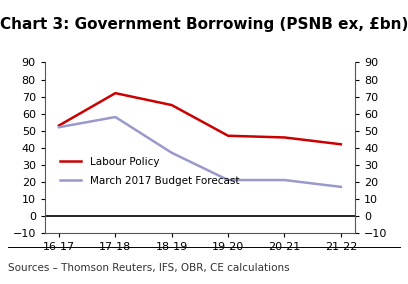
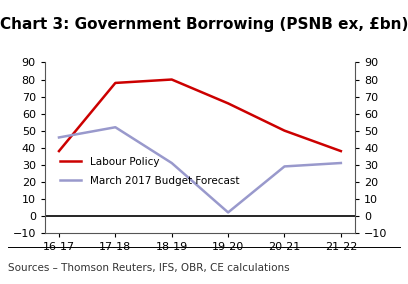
Labour Policy/16-17: 53 -> 38
March 2017 Budget Forecast/16-17: 52 -> 46
Labour Policy/17-18: 72 -> 78
March 2017 Budget Forecast/17-18: 58 -> 52
Labour Policy/18-19: 65 -> 80
March 2017 Budget Forecast/18-19: 37 -> 31
Labour Policy/19-20: 47 -> 66
March 2017 Budget Forecast/19-20: 21 -> 2
Labour Policy/20-21: 46 -> 50
March 2017 Budget Forecast/20-21: 21 -> 29
Labour Policy/21-22: 42 -> 38
March 2017 Budget Forecast/21-22: 17 -> 31
